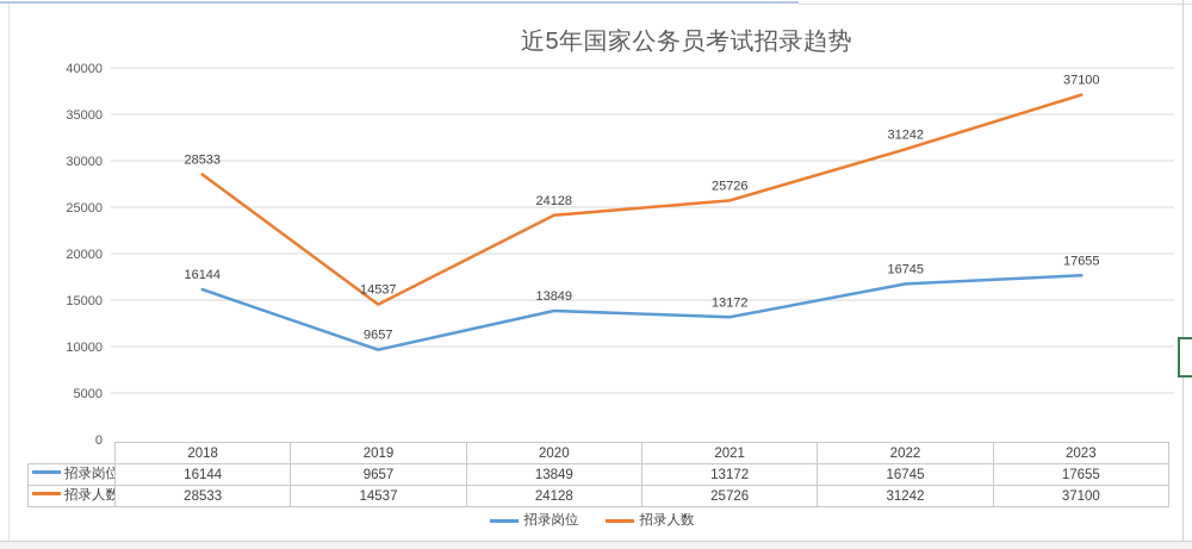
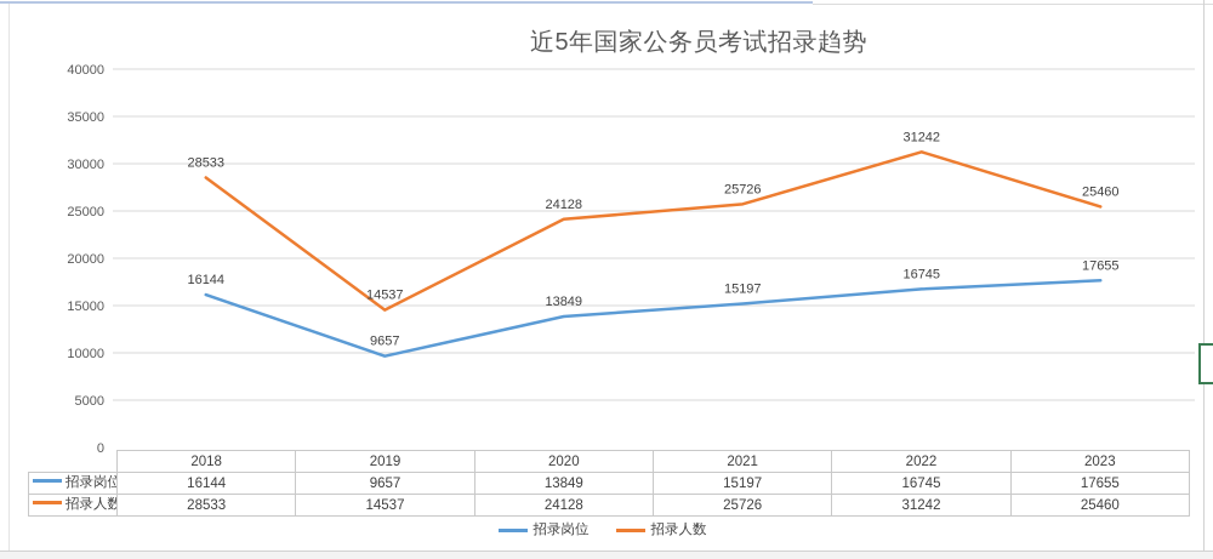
招录岗位/2021: 13172 -> 15197
招录人数/2023: 37100 -> 25460
